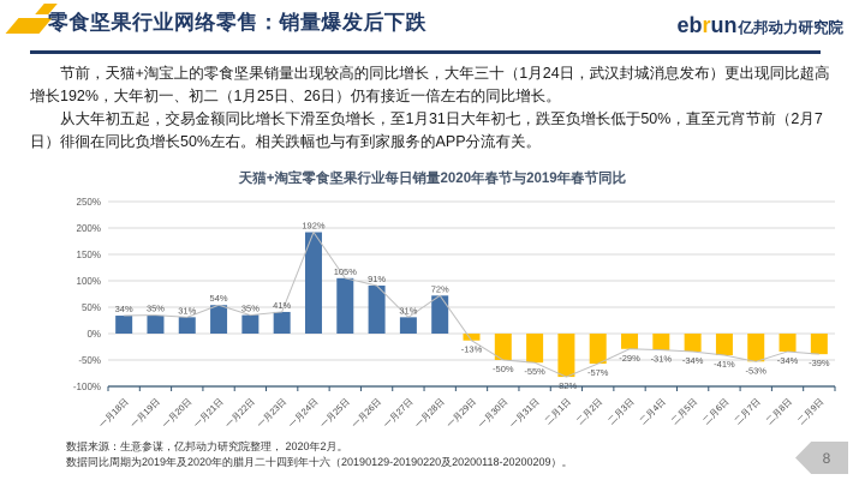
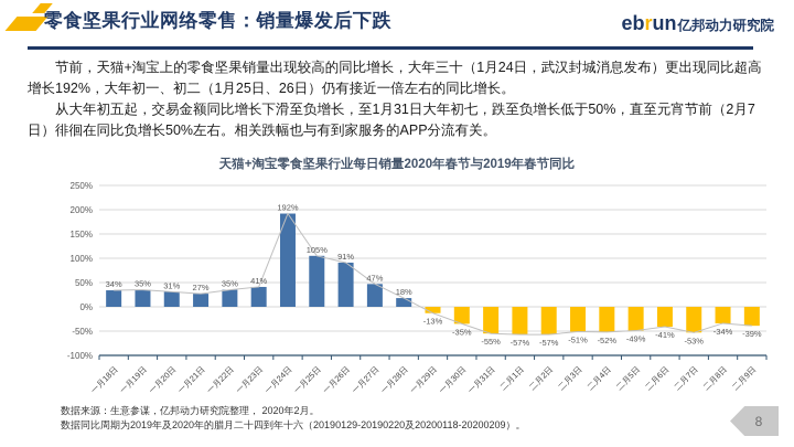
一月21日: 54% -> 27%
一月27日: 31% -> 47%
一月28日: 72% -> 18%
一月30日: -50% -> -35%
二月1日: -82% -> -57%
二月3日: -29% -> -51%
二月4日: -31% -> -52%
二月5日: -34% -> -49%
